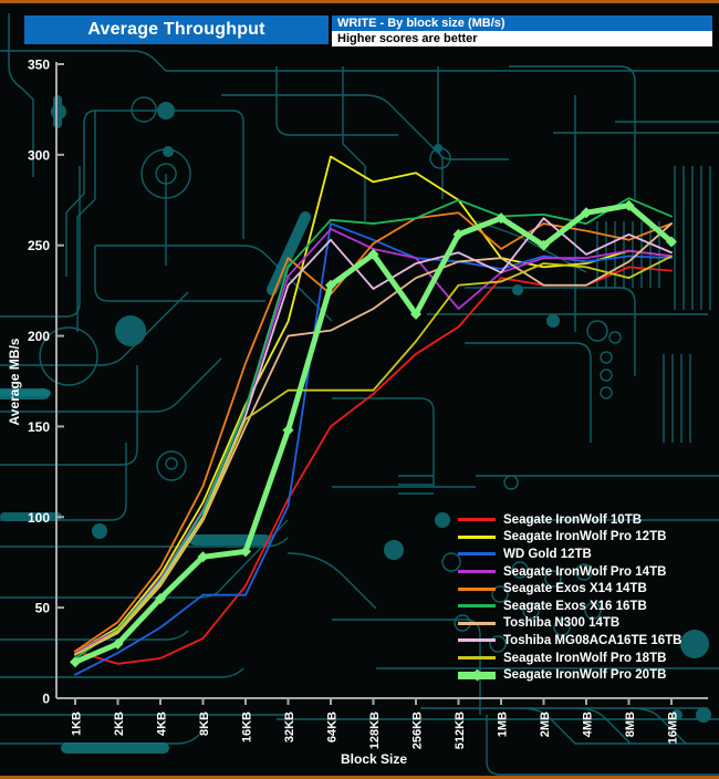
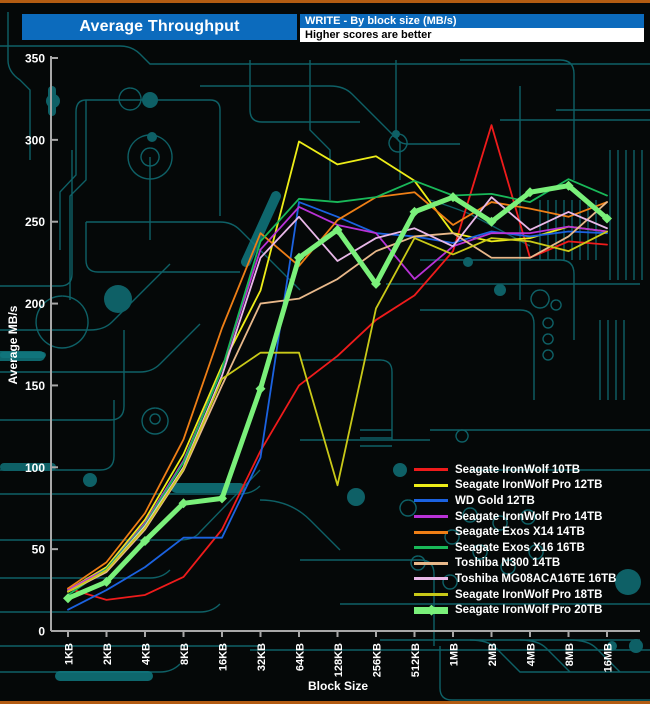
Seagate IronWolf Pro 18TB/128KB: 170 -> 89
Seagate IronWolf Pro 18TB/512KB: 228 -> 240
Seagate IronWolf 10TB/2MB: 228 -> 309
